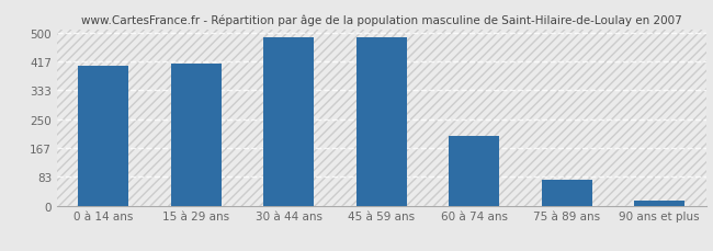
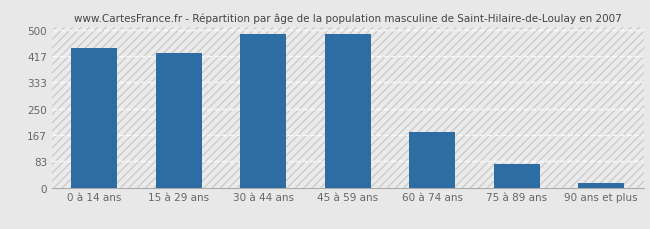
0 à 14 ans: 405 -> 443
15 à 29 ans: 410 -> 427
60 à 74 ans: 200 -> 175
